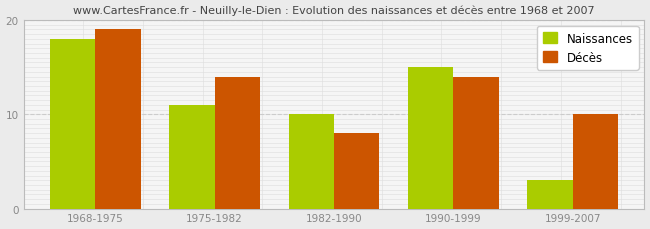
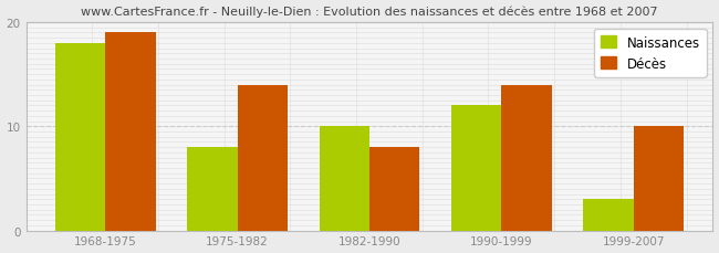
Naissances/1975-1982: 11 -> 8
Naissances/1990-1999: 15 -> 12
